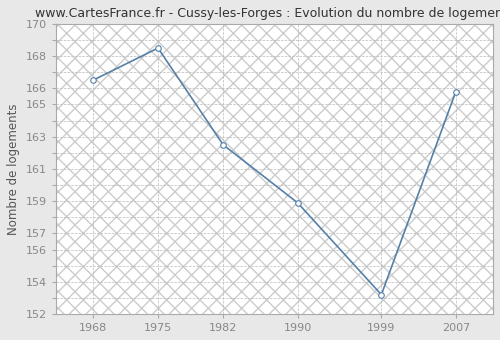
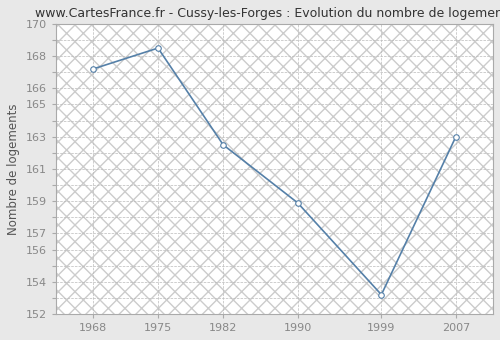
1968: 166.5 -> 167.2
2007: 165.8 -> 163.0
